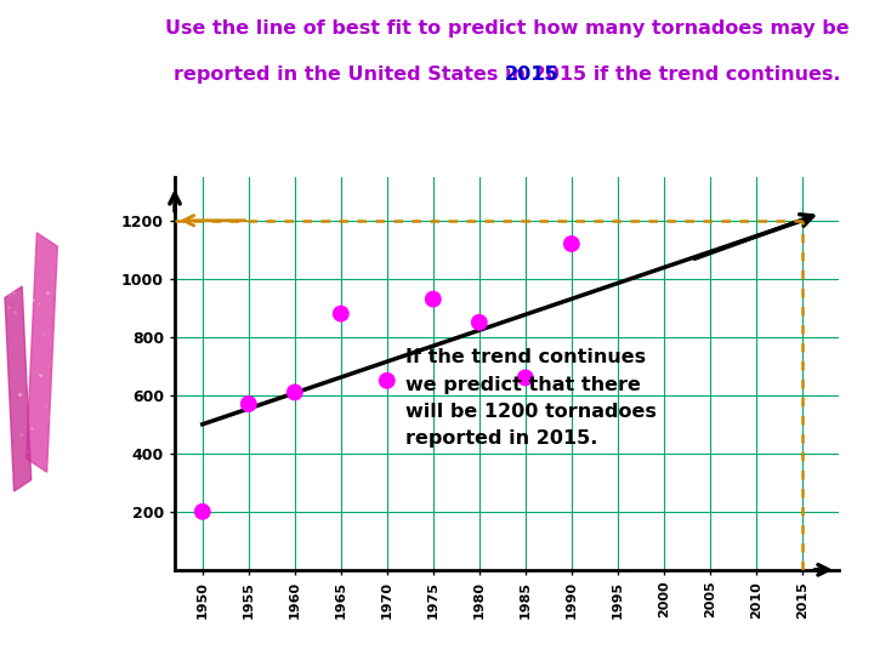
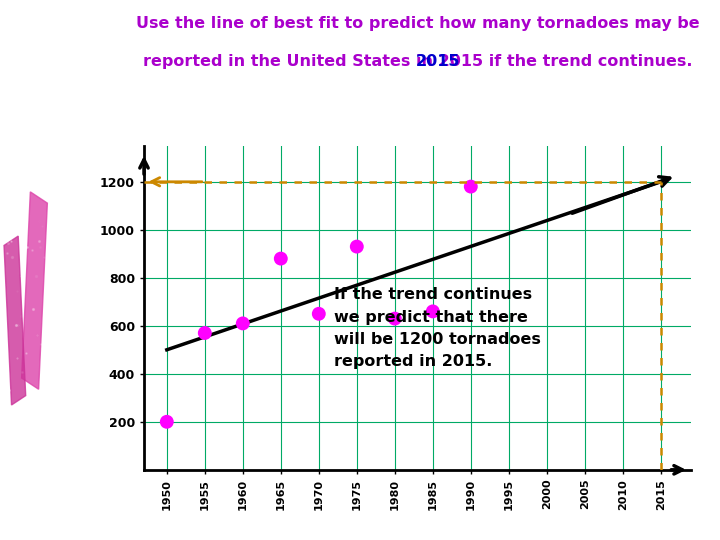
1980: 850 -> 630
1990: 1120 -> 1180
